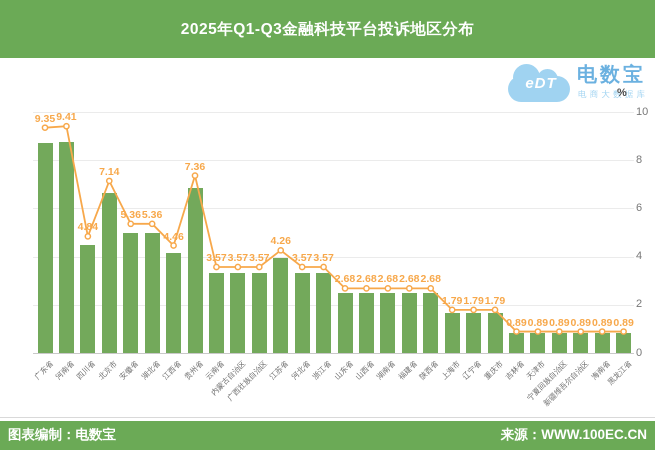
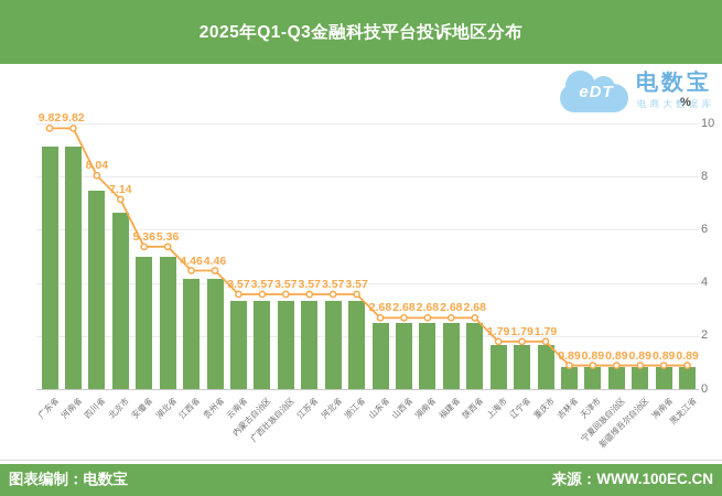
广东省: 9.35 -> 9.82
河南省: 9.41 -> 9.82
四川省: 4.84 -> 8.04
贵州省: 7.36 -> 4.46
江苏省: 4.26 -> 3.57
